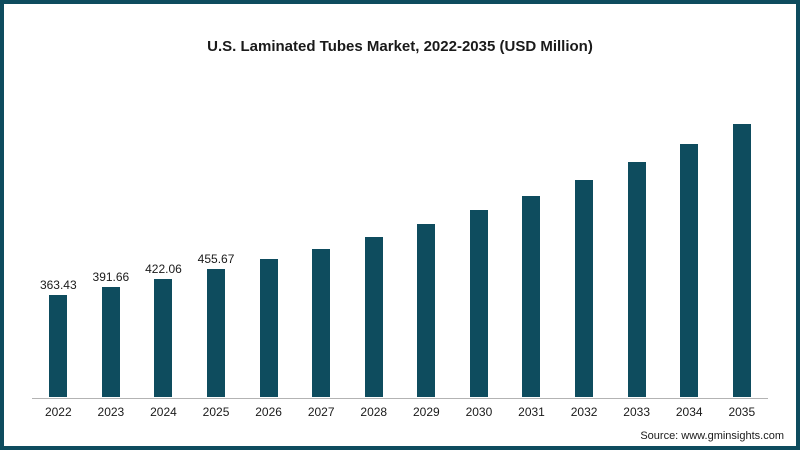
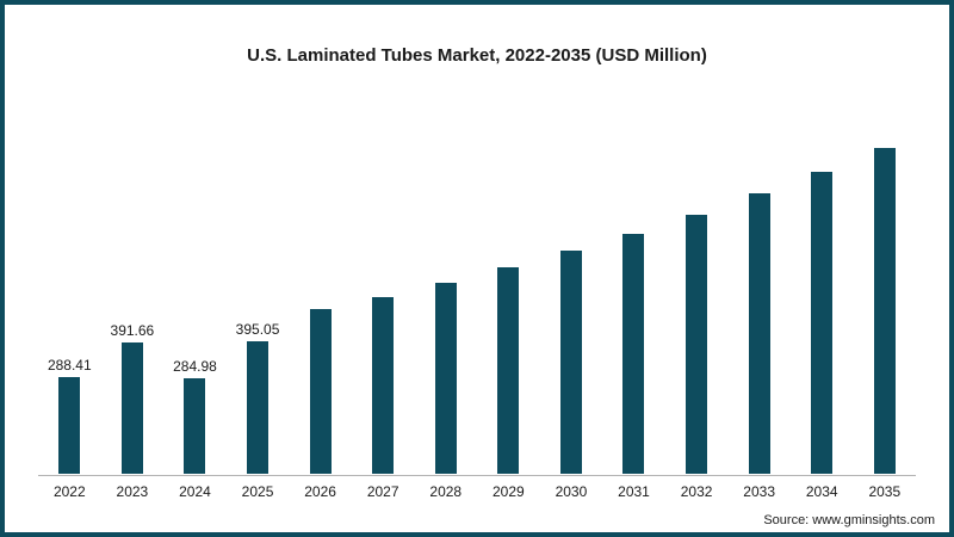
2022: 363.43 -> 288.41
2024: 422.06 -> 284.98
2025: 455.67 -> 395.05
